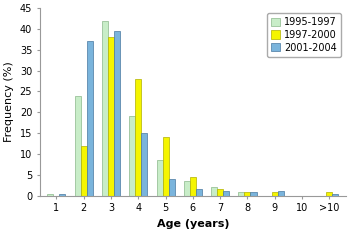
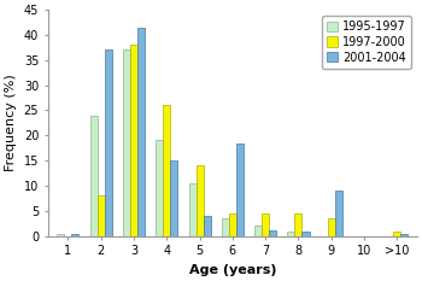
1997-2000/2: 12.0 -> 8.0
1995-1997/3: 42.0 -> 37.0
2001-2004/3: 39.5 -> 41.5
1997-2000/4: 28.0 -> 26.0
1995-1997/5: 8.5 -> 10.5
2001-2004/6: 1.5 -> 18.5
1997-2000/7: 1.5 -> 4.5
1997-2000/8: 0.8 -> 4.5
1997-2000/9: 0.8 -> 3.5
2001-2004/9: 1.0 -> 9.0
